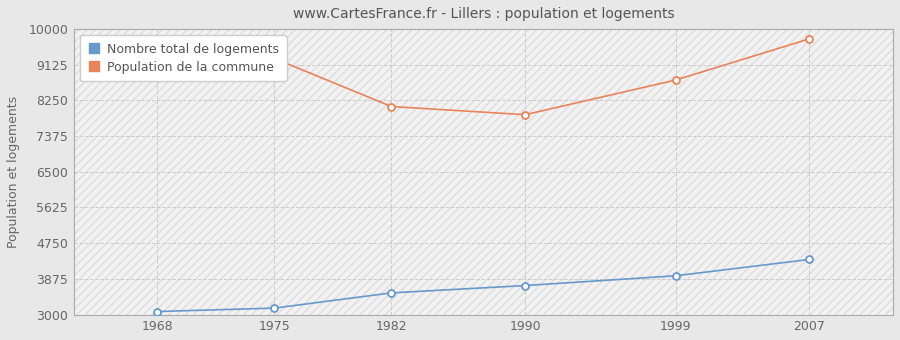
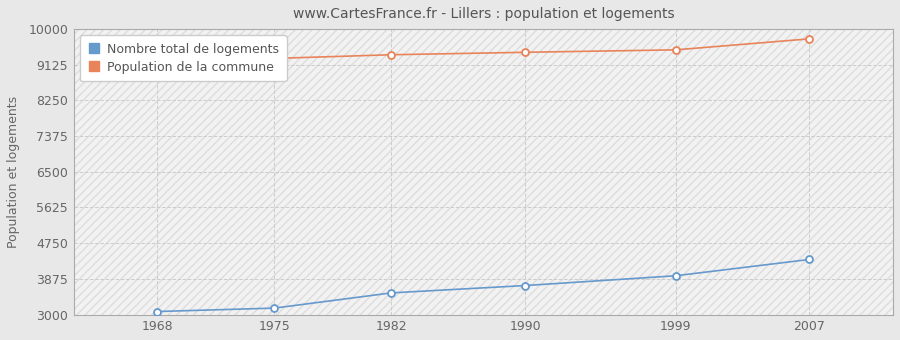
Population de la commune/1982: 8100 -> 9370
Population de la commune/1990: 7900 -> 9430
Population de la commune/1999: 8750 -> 9490
